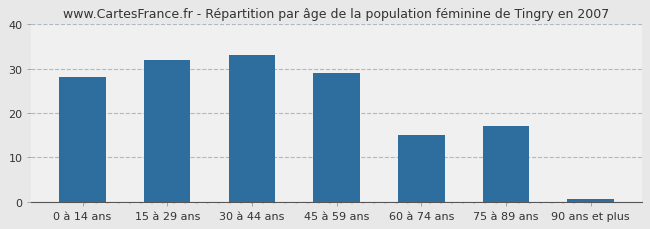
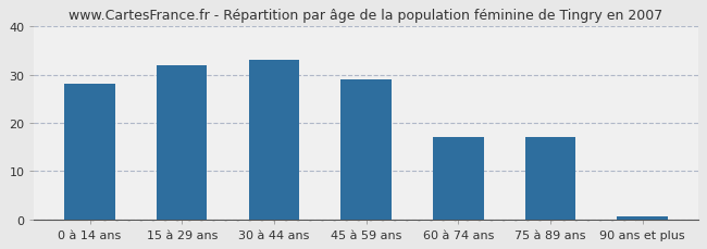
60 à 74 ans: 15.0 -> 17.0
